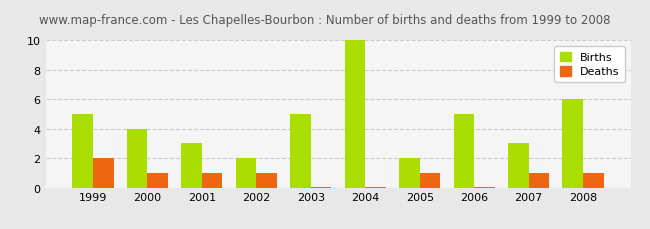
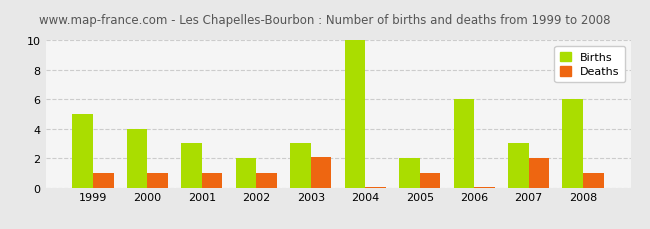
Deaths/1999: 2.0 -> 1.0
Births/2003: 5 -> 3
Deaths/2003: 0.1 -> 2.1
Births/2006: 5 -> 6
Deaths/2007: 1.0 -> 2.0
